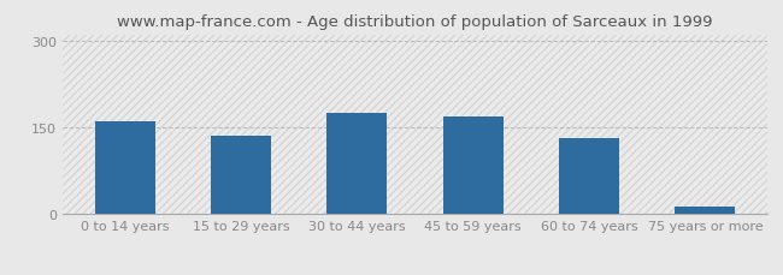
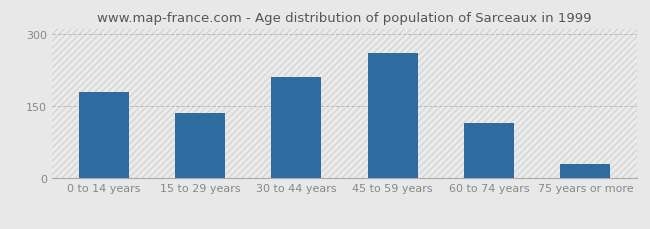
0 to 14 years: 161 -> 180
30 to 44 years: 176 -> 210
45 to 59 years: 168 -> 260
60 to 74 years: 132 -> 115
75 years or more: 13 -> 30
